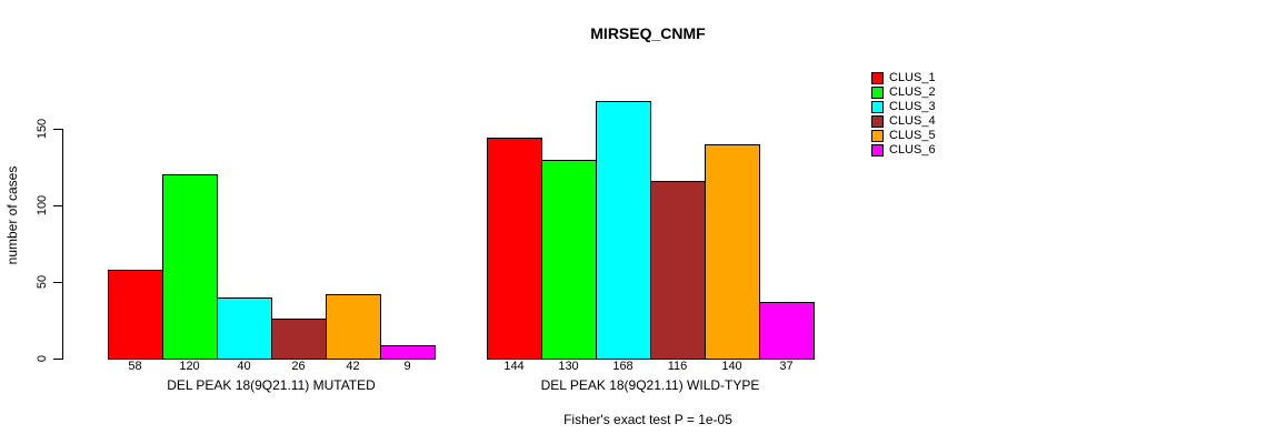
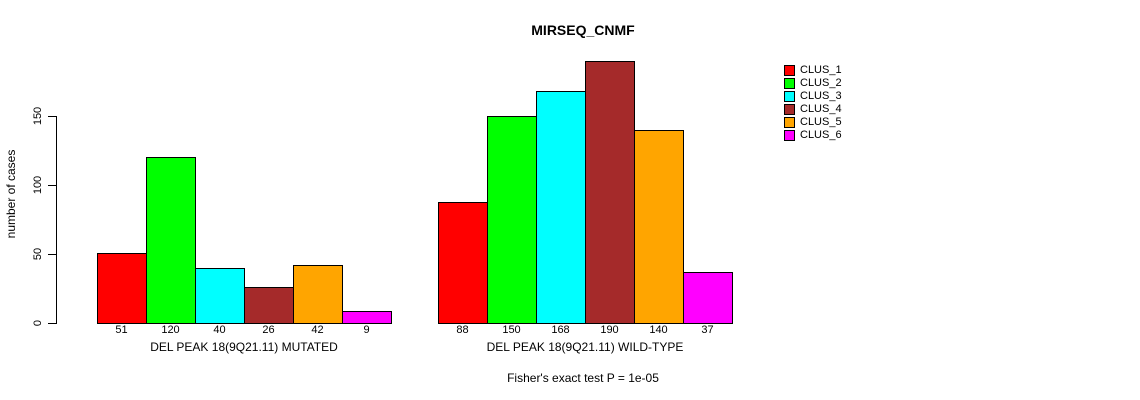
CLUS_1/DEL PEAK 18(9Q21.11) MUTATED: 58 -> 51
CLUS_1/DEL PEAK 18(9Q21.11) WILD-TYPE: 144 -> 88
CLUS_2/DEL PEAK 18(9Q21.11) WILD-TYPE: 130 -> 150
CLUS_4/DEL PEAK 18(9Q21.11) WILD-TYPE: 116 -> 190
